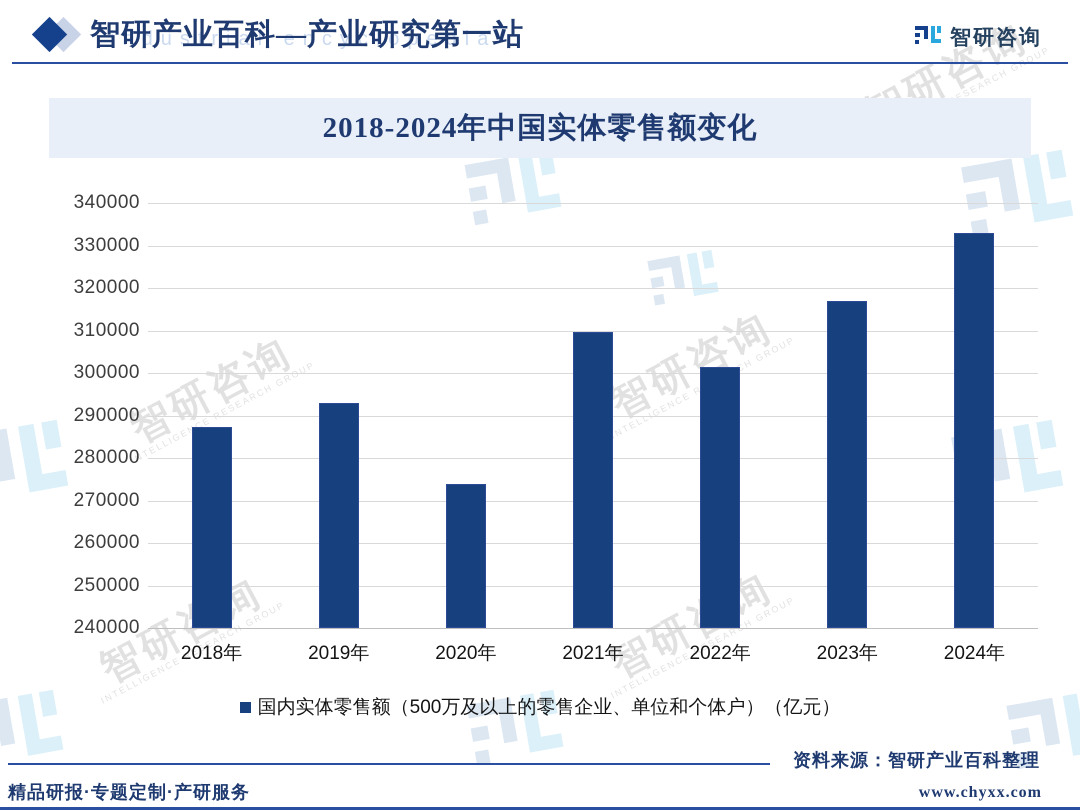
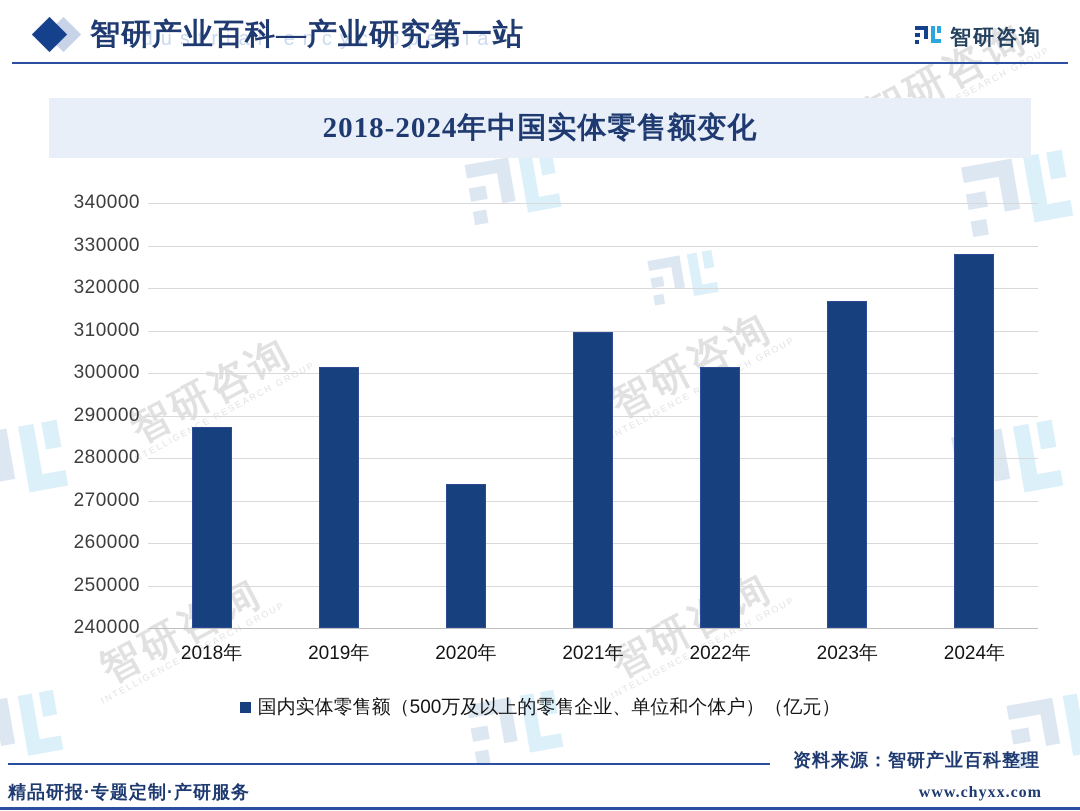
2019年: 293000 -> 301000
2024年: 333000 -> 328000
